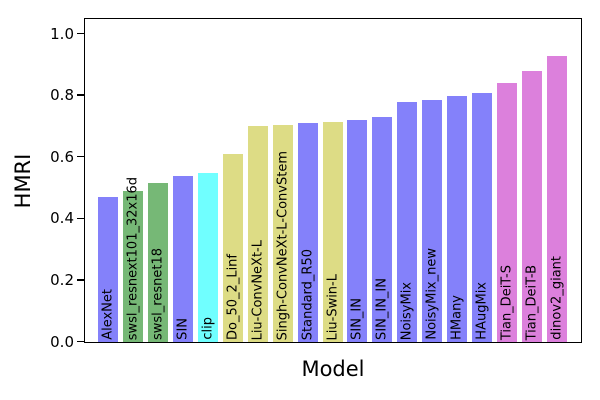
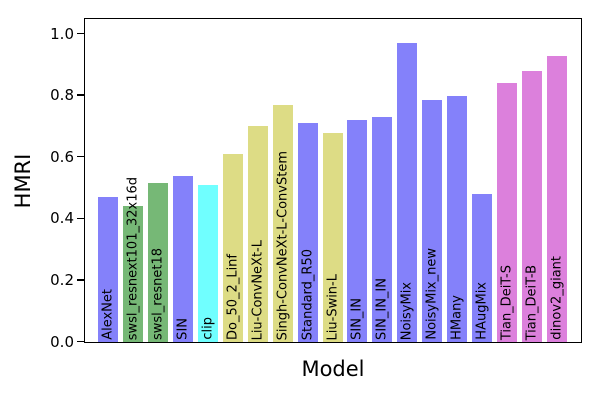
swsl_resnext101_32x16d: 0.49 -> 0.44
clip: 0.55 -> 0.51
Singh-ConvNeXt-L-ConvStem: 0.70 -> 0.77
Liu-Swin-L: 0.71 -> 0.68
NoisyMix: 0.78 -> 0.97
HAugMix: 0.81 -> 0.48
